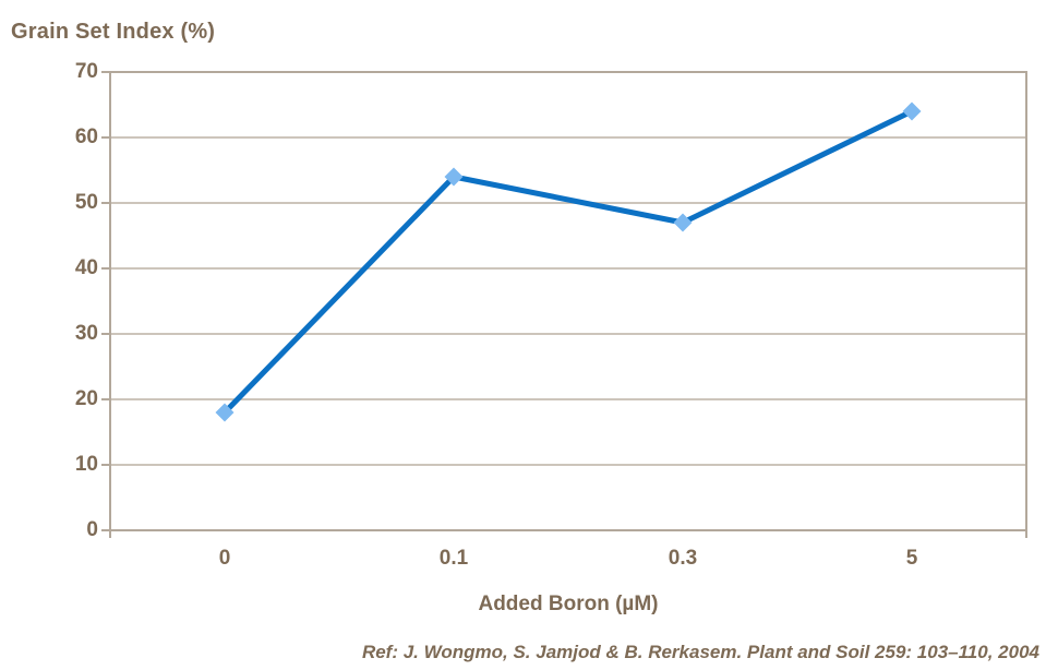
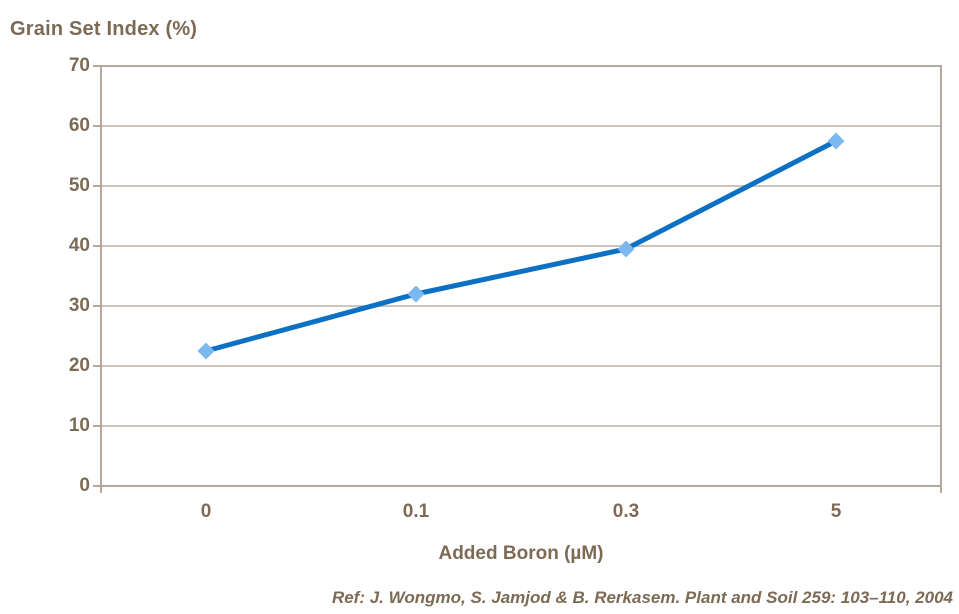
0: 18 -> 22
0.1: 54 -> 32
0.3: 47 -> 40
5: 64 -> 58
